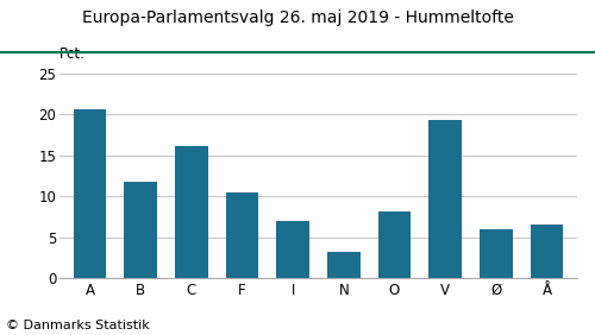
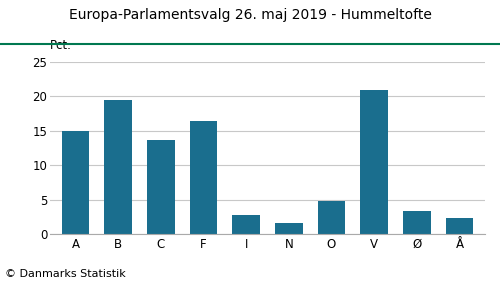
A: 20.6 -> 15.0
B: 11.8 -> 19.5
C: 16.2 -> 13.7
F: 10.4 -> 16.5
I: 7.0 -> 2.7
N: 3.2 -> 1.6
O: 8.2 -> 4.8
V: 19.4 -> 21.0
Ø: 6.0 -> 3.4
Å: 6.6 -> 2.3
